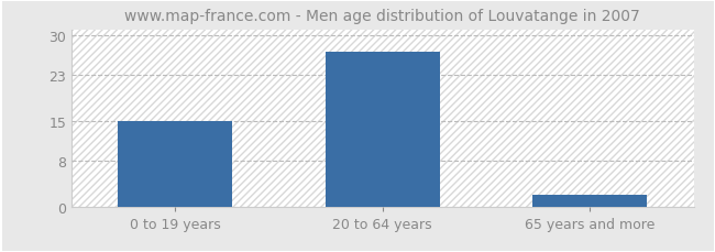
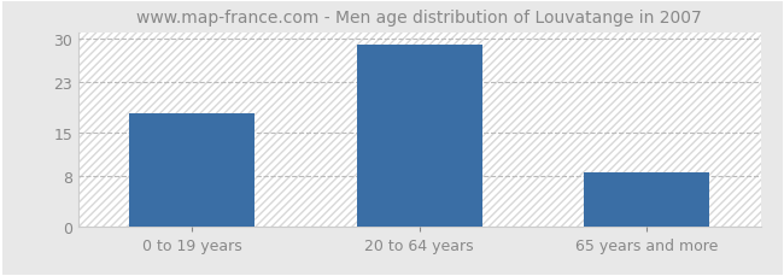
0 to 19 years: 15.0 -> 18.0
20 to 64 years: 27.0 -> 29.0
65 years and more: 2.0 -> 8.5
